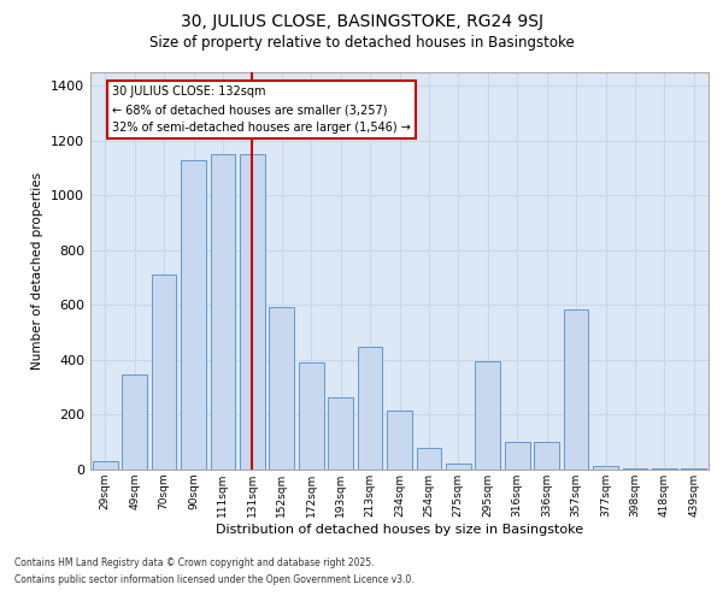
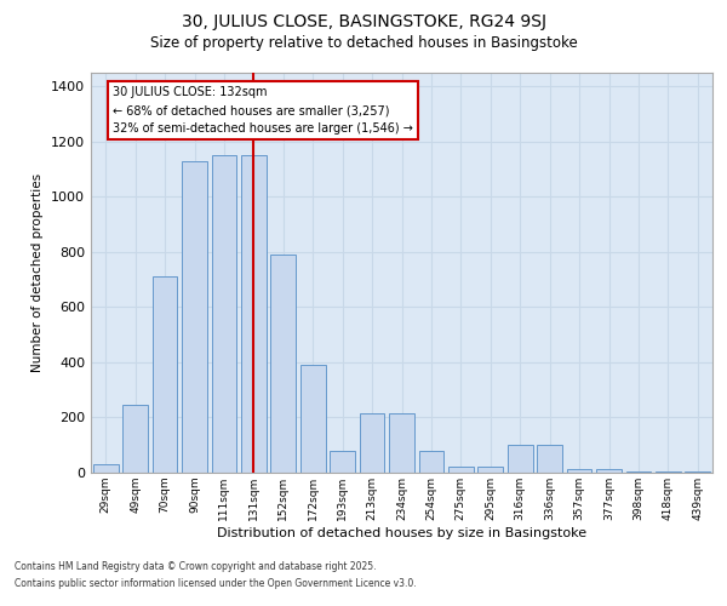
49sqm: 345 -> 245
152sqm: 595 -> 790
193sqm: 265 -> 80
213sqm: 450 -> 215
295sqm: 395 -> 20
357sqm: 585 -> 15
